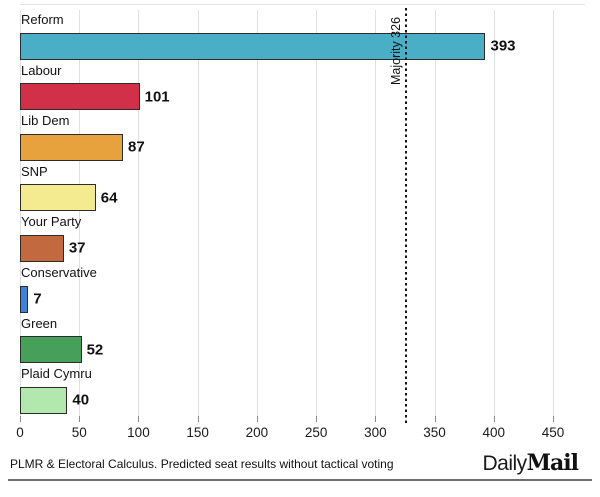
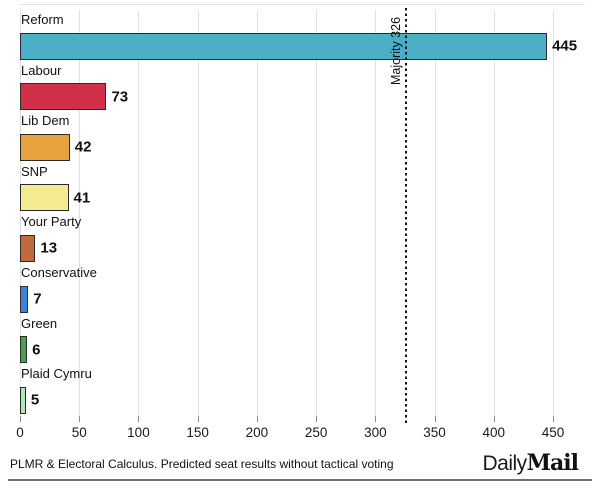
Reform: 393 -> 445
Labour: 101 -> 73
Lib Dem: 87 -> 42
SNP: 64 -> 41
Your Party: 37 -> 13
Green: 52 -> 6
Plaid Cymru: 40 -> 5
